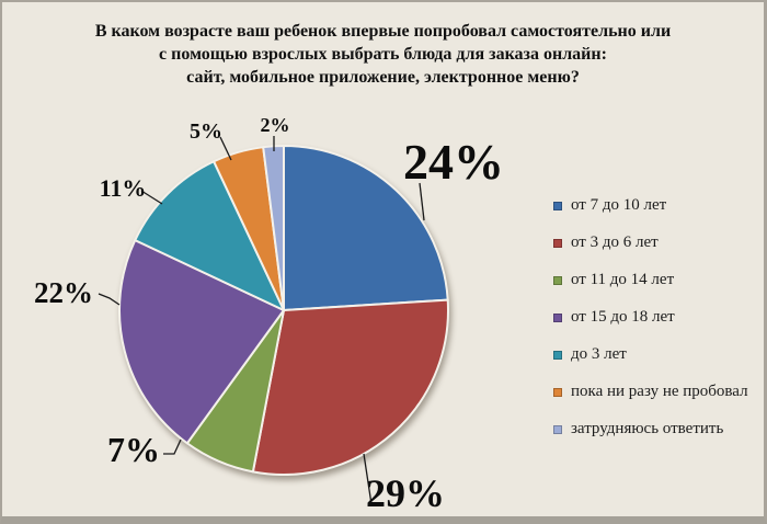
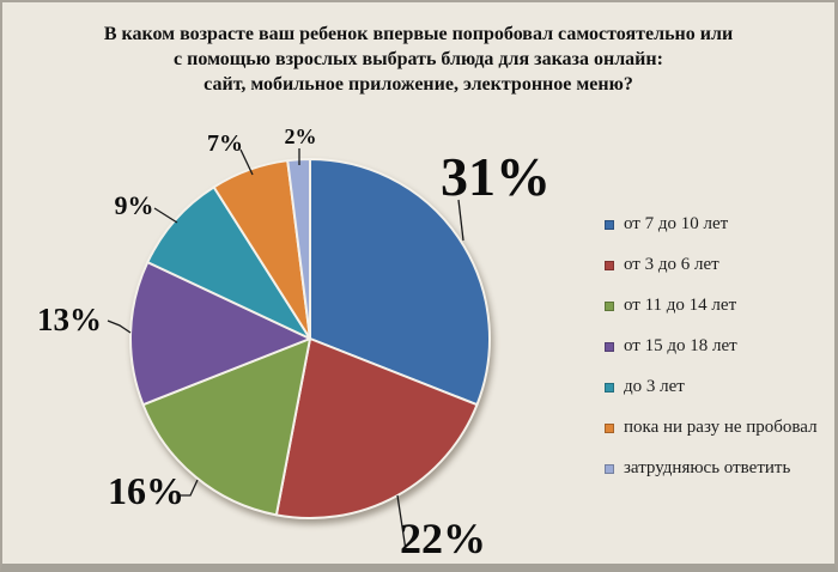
от 7 до 10 лет: 24% -> 31%
от 3 до 6 лет: 29% -> 22%
от 11 до 14 лет: 7% -> 16%
от 15 до 18 лет: 22% -> 13%
до 3 лет: 11% -> 9%
пока ни разу не пробовал: 5% -> 7%
